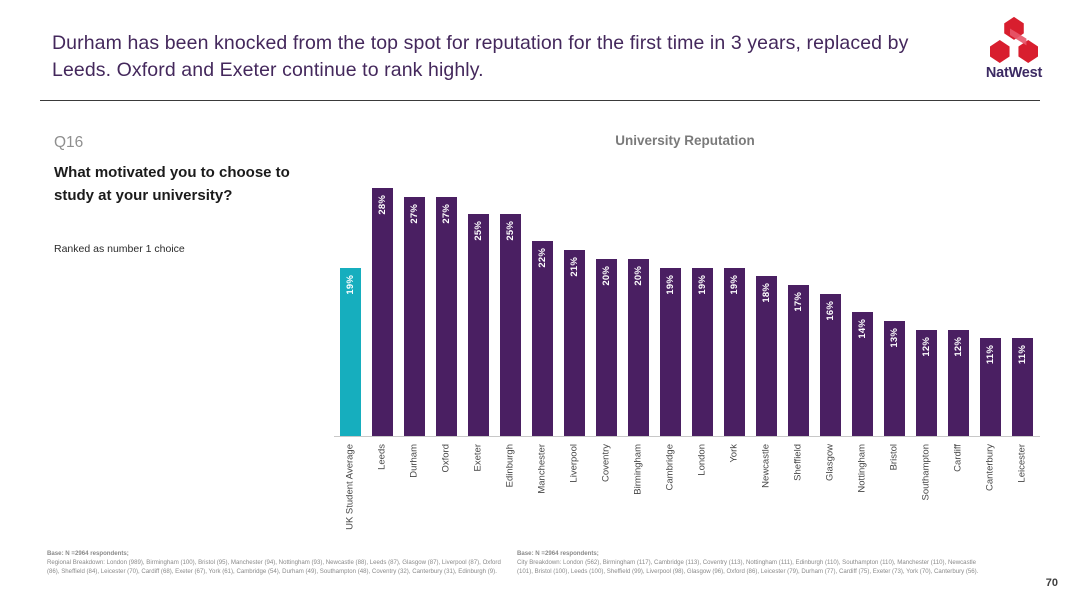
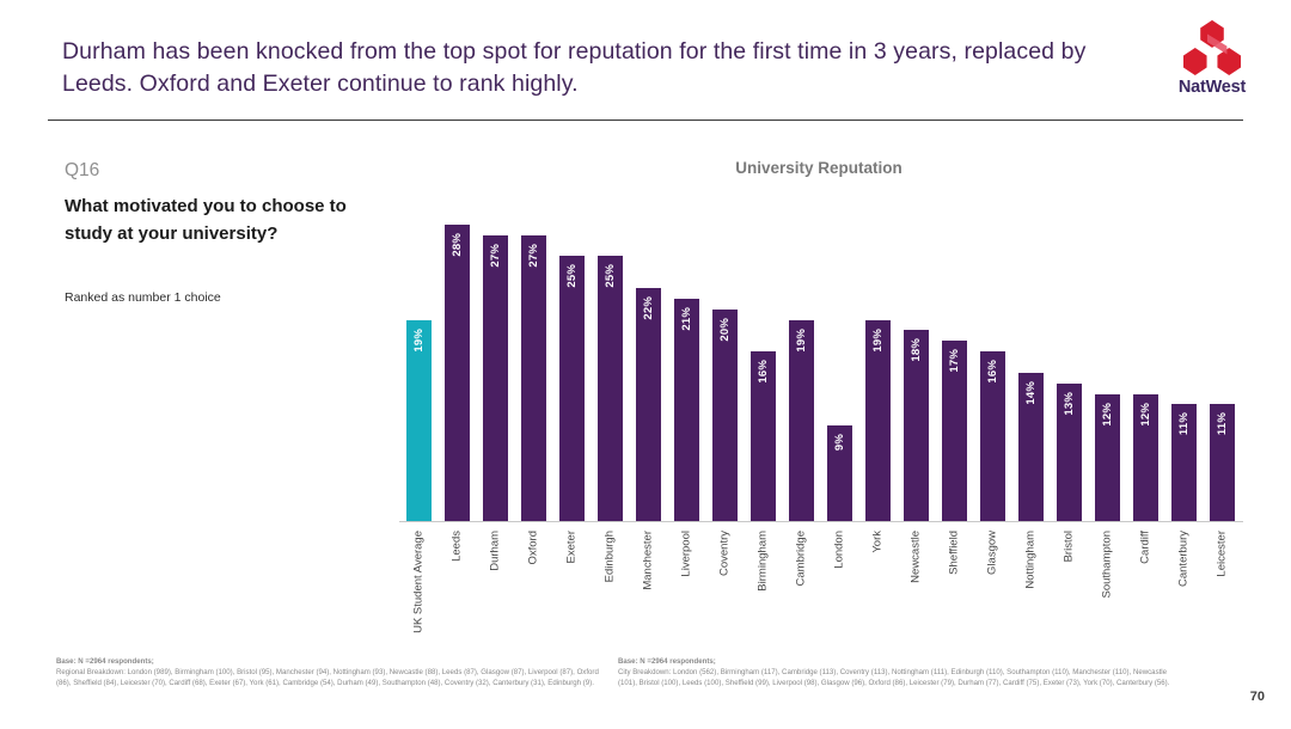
Birmingham: 20% -> 16%
London: 19% -> 9%
